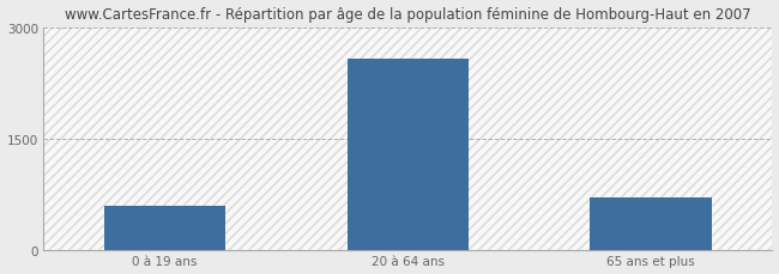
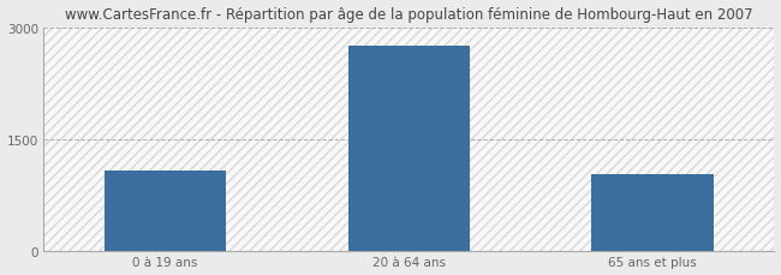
0 à 19 ans: 600 -> 1080
20 à 64 ans: 2580 -> 2750
65 ans et plus: 720 -> 1030
